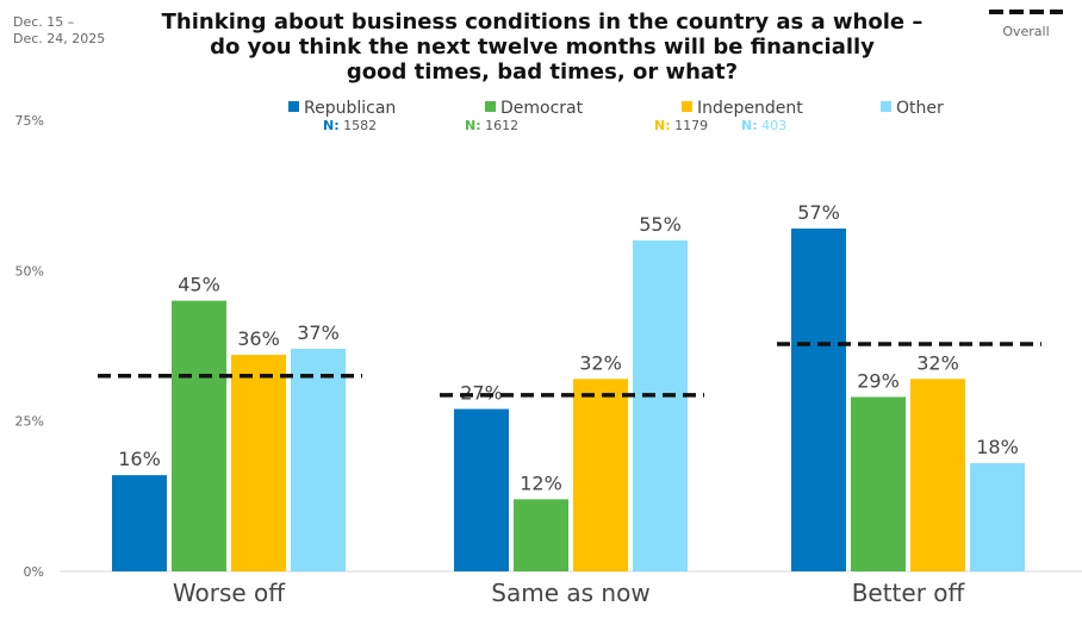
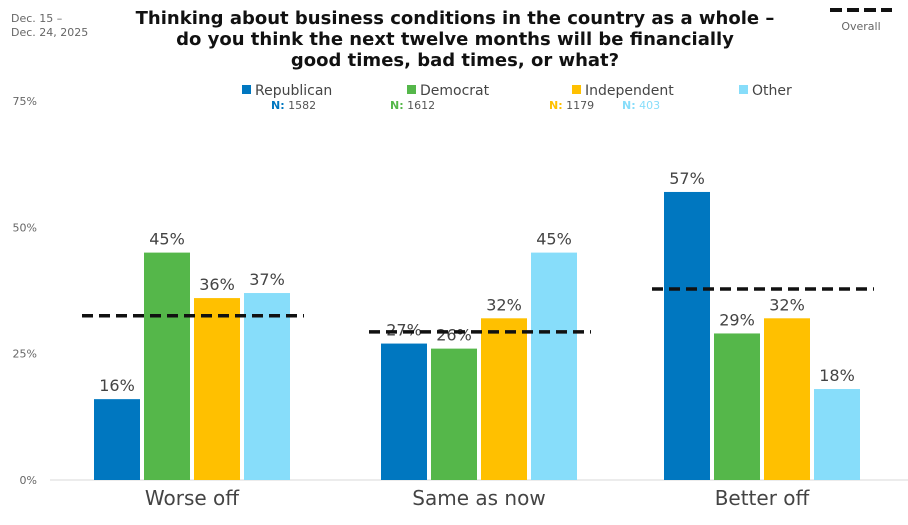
Democrat/Same as now: 12% -> 26%
Other/Same as now: 55% -> 45%
